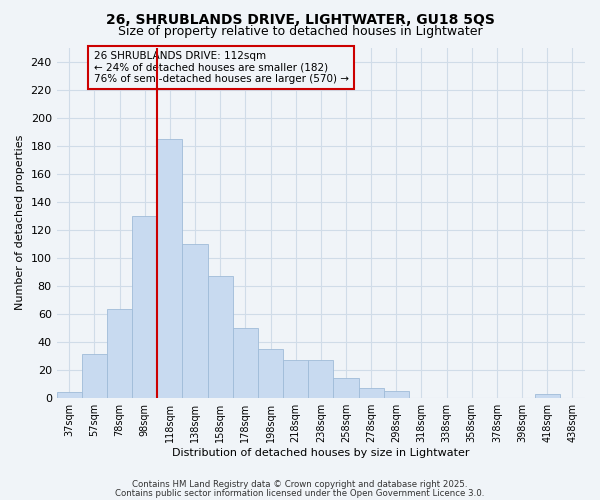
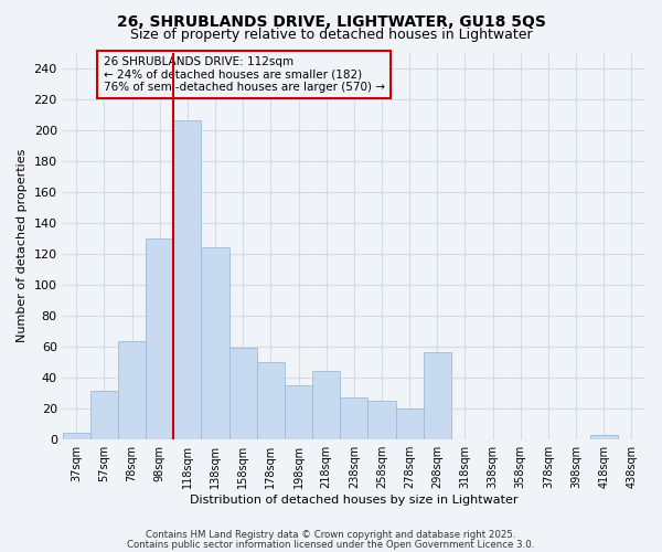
118sqm: 185 -> 206
138sqm: 110 -> 124
158sqm: 87 -> 59
218sqm: 27 -> 44
258sqm: 14 -> 25
278sqm: 7 -> 20
298sqm: 5 -> 56
